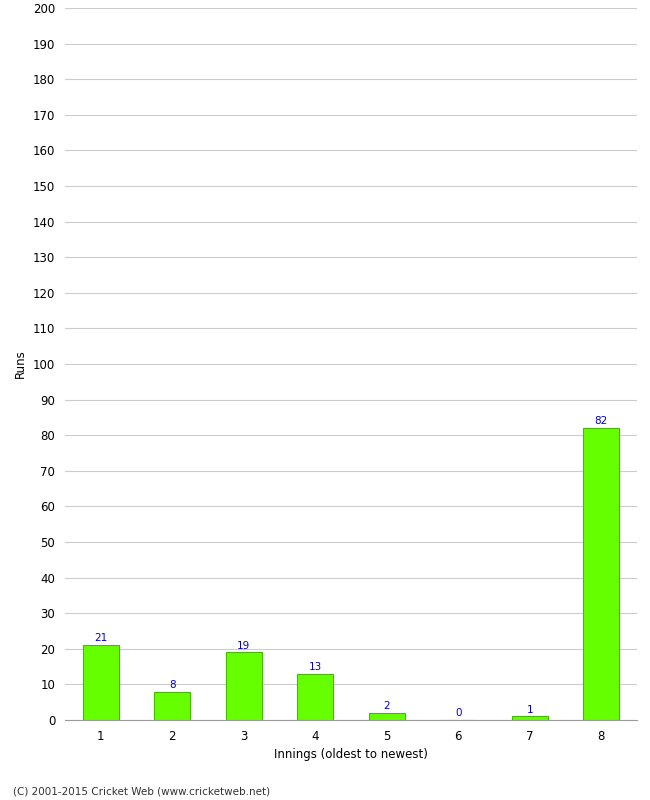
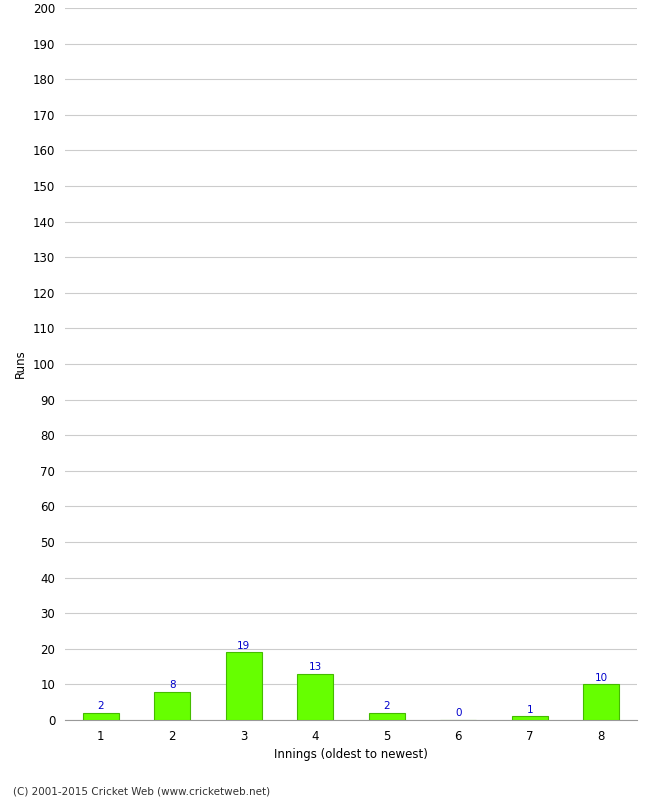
1: 21 -> 2
8: 82 -> 10
